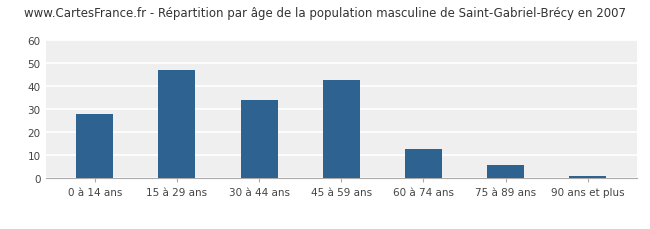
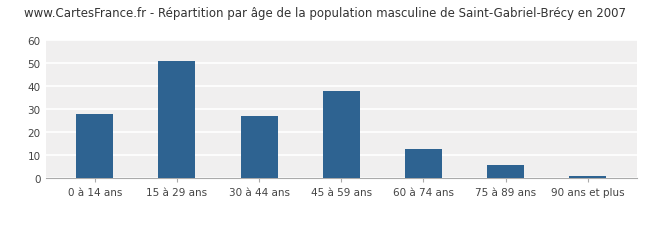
15 à 29 ans: 47 -> 51
30 à 44 ans: 34 -> 27
45 à 59 ans: 43 -> 38
